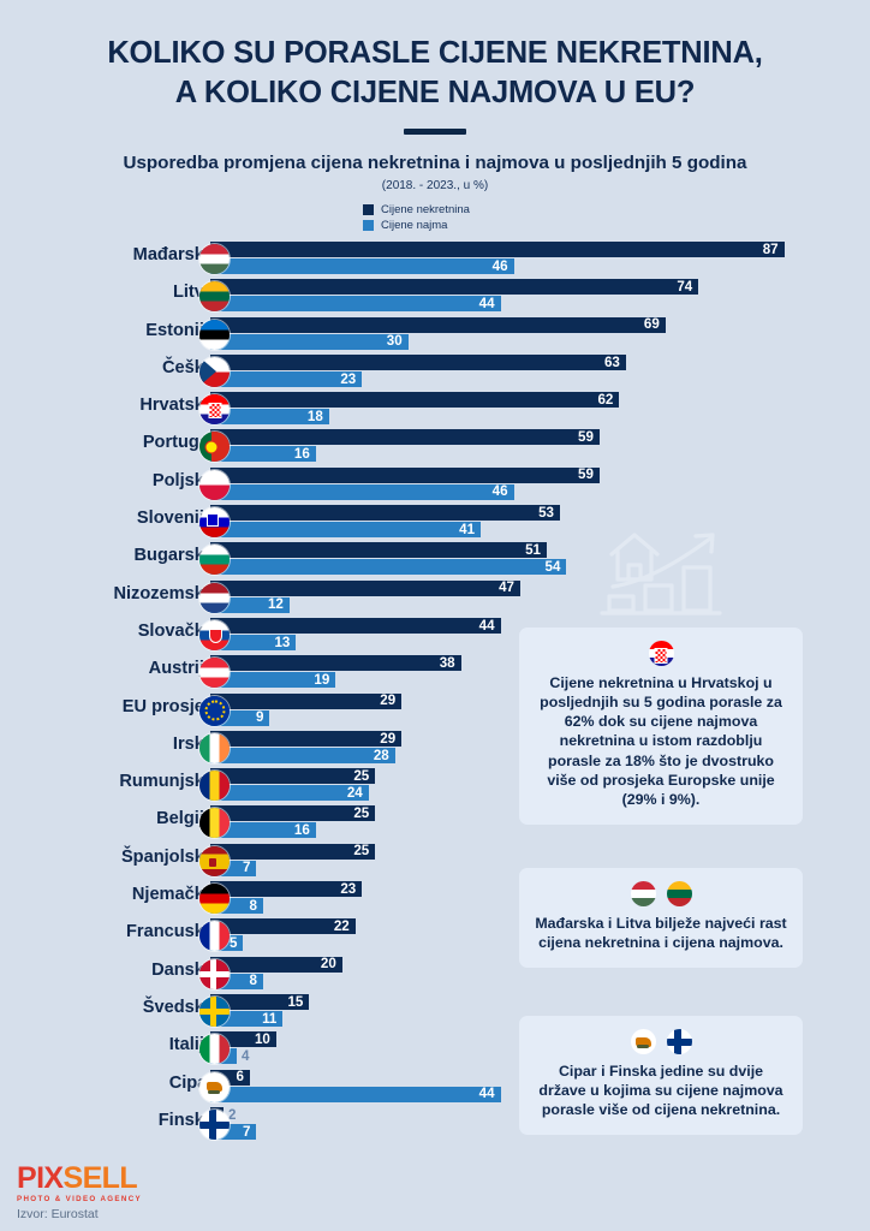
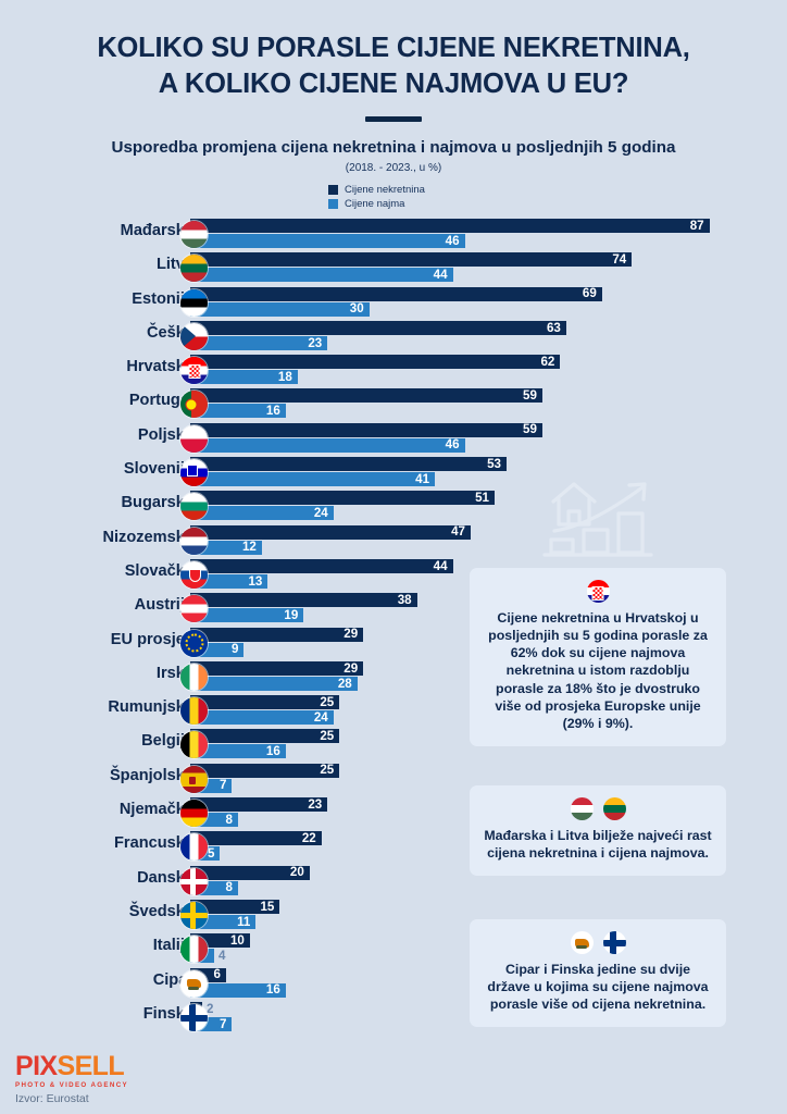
Cijene najma/Bugarska: 54 -> 24
Cijene najma/Cipar: 44 -> 16
